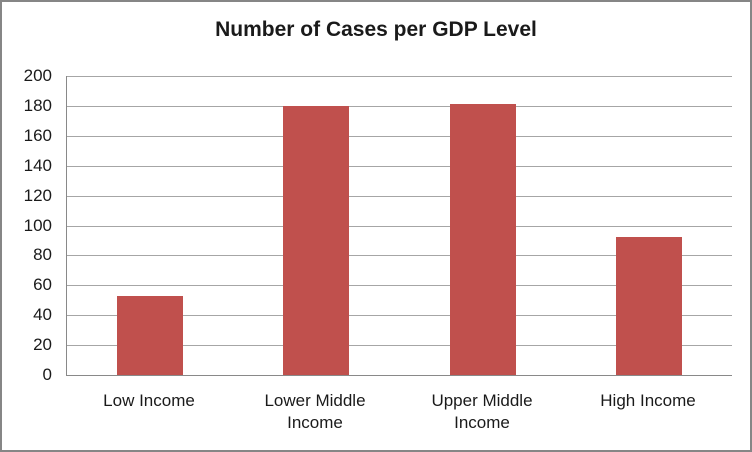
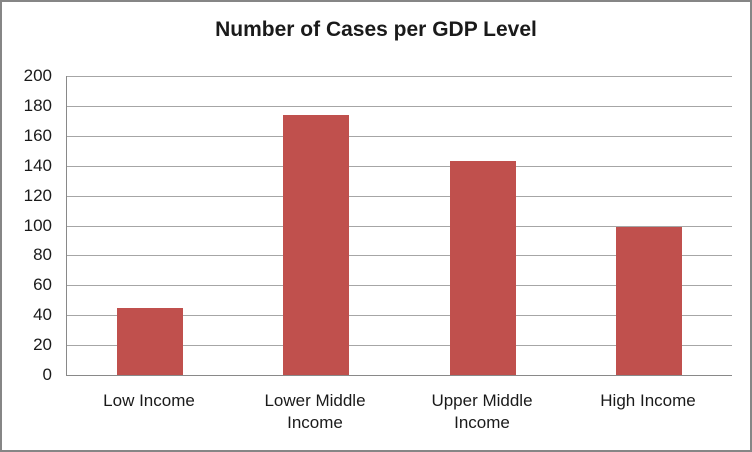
Low Income: 53 -> 45
Lower Middle Income: 180 -> 174
Upper Middle Income: 181 -> 143
High Income: 92 -> 99
